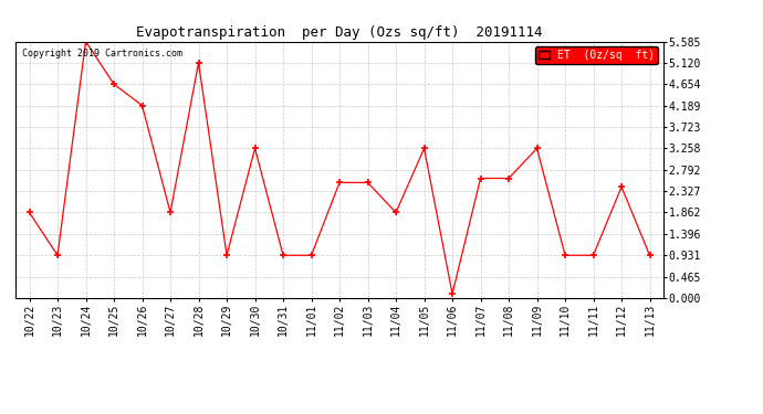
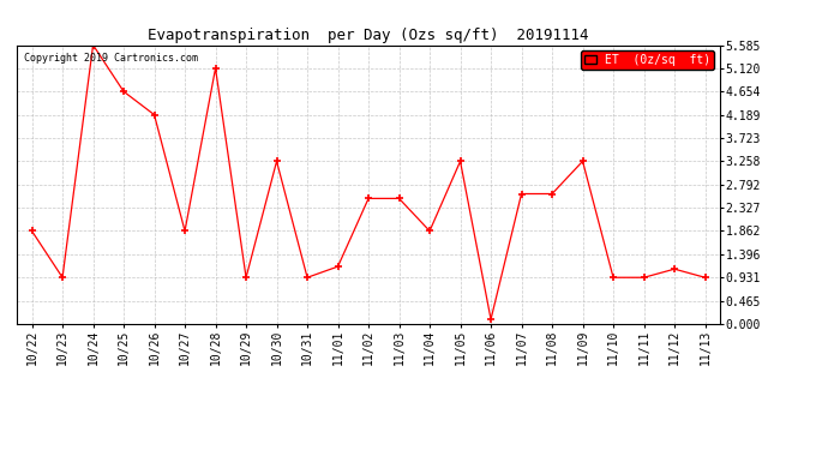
11/01: 0.93 -> 1.15
11/12: 2.42 -> 1.10
